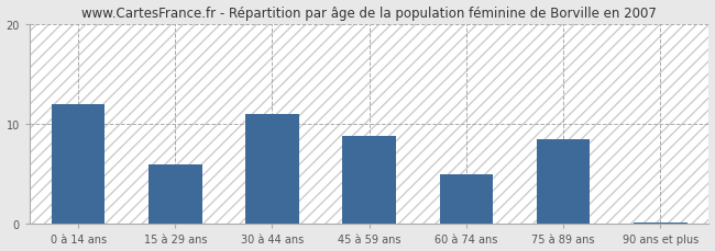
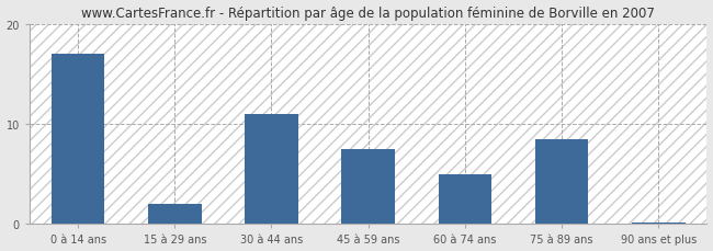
0 à 14 ans: 12.0 -> 17.0
15 à 29 ans: 6.0 -> 2.0
45 à 59 ans: 8.8 -> 7.5
